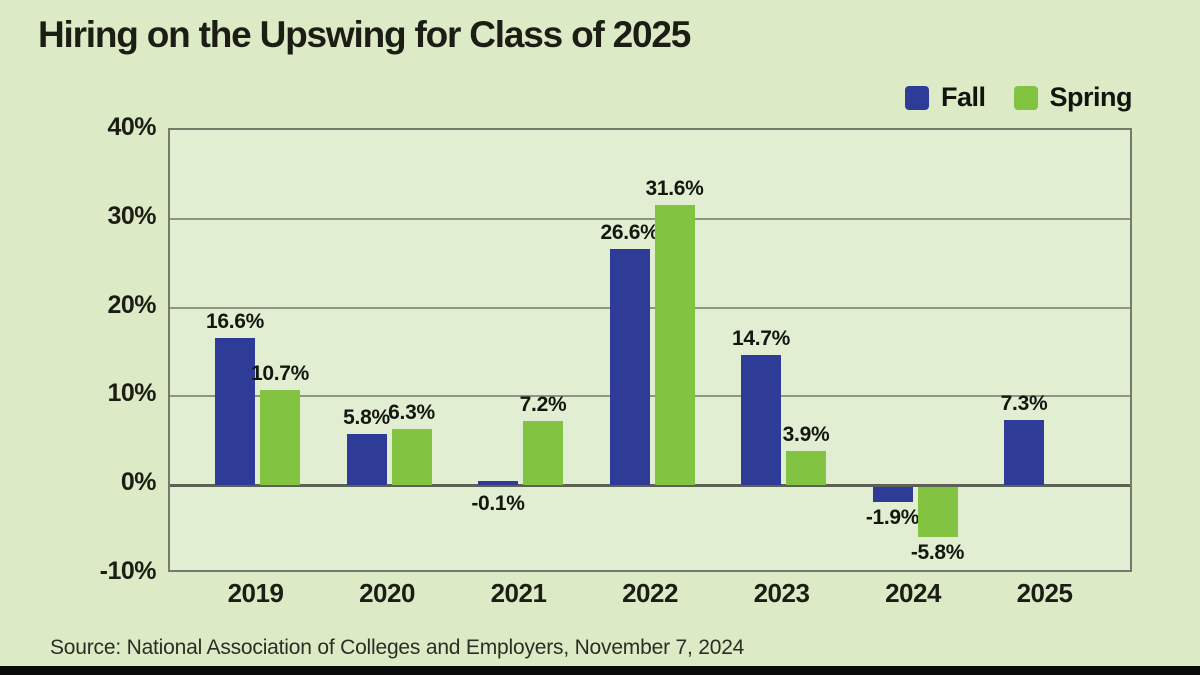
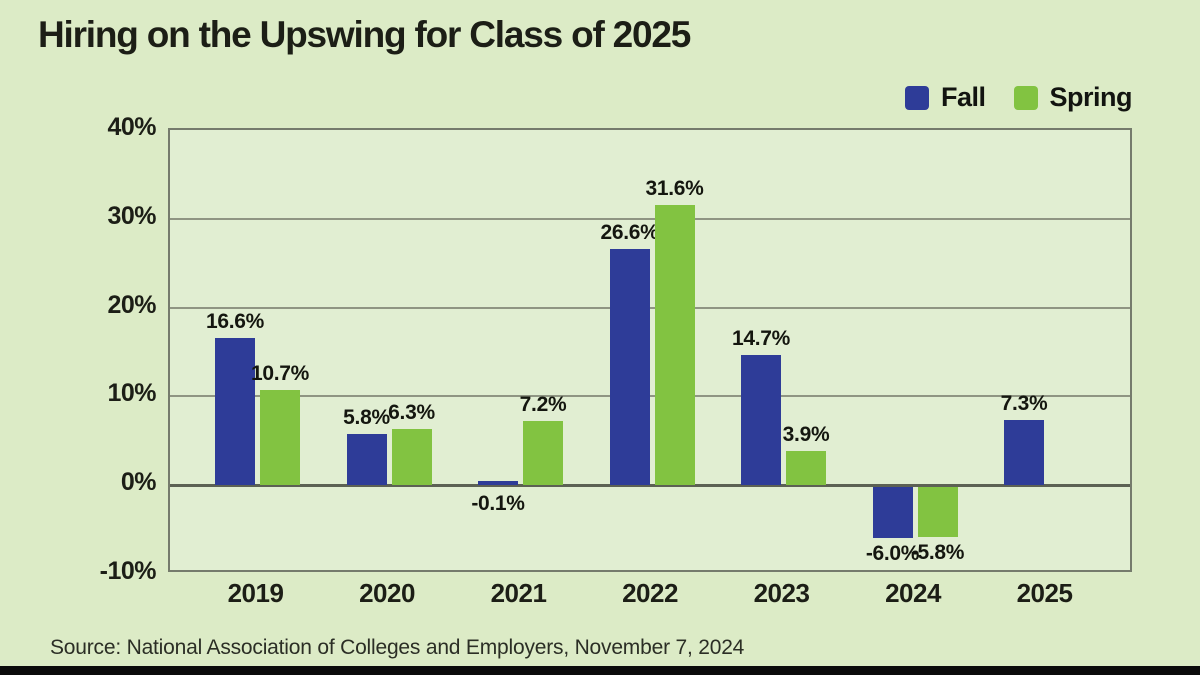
Fall/2024: -1.9% -> -6.0%
